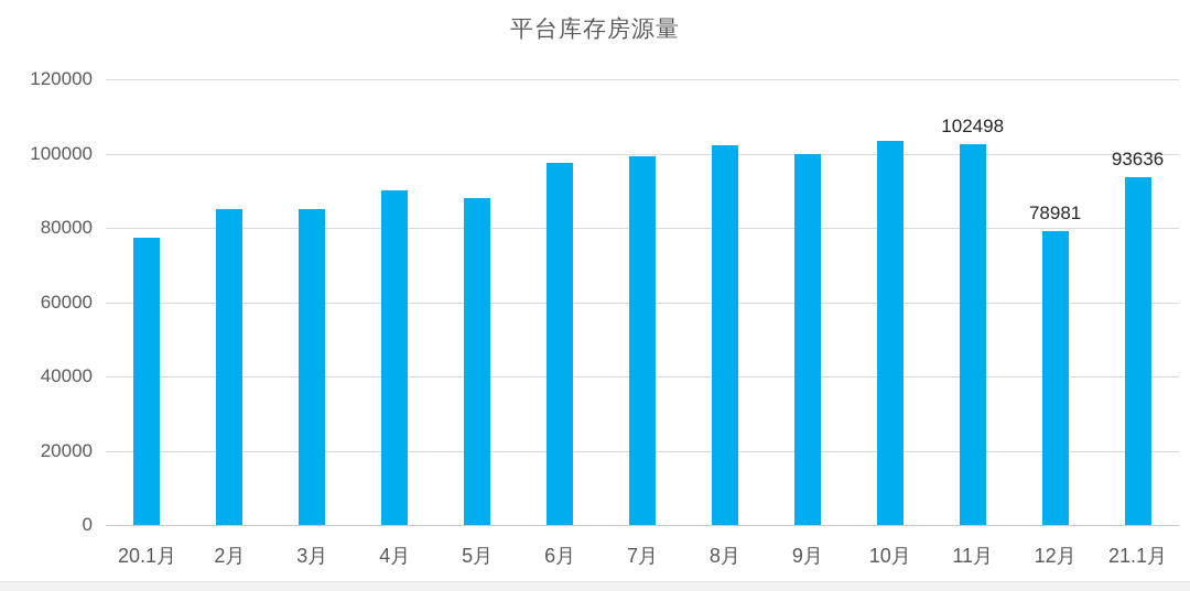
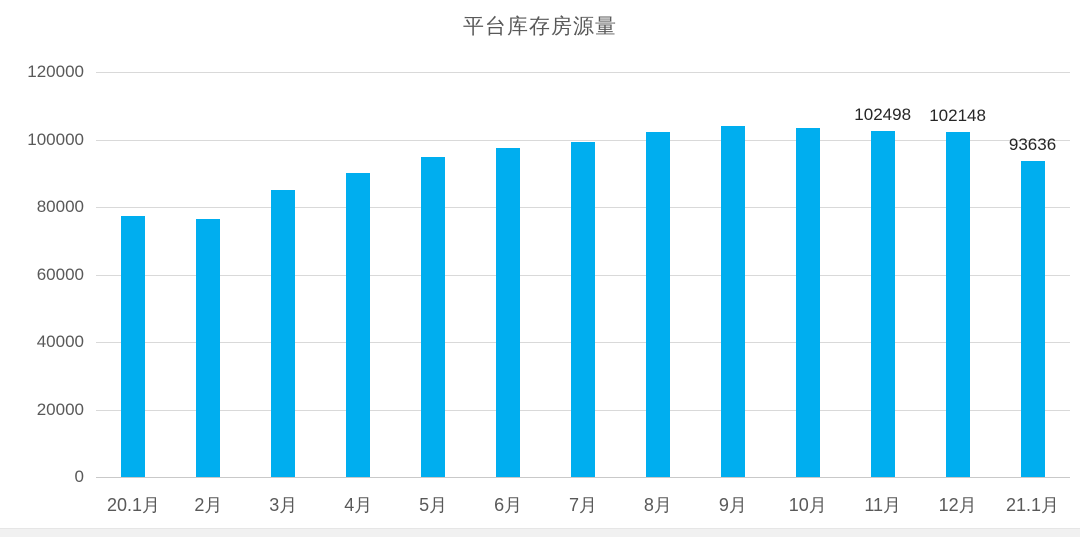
2月: 85000 -> 76000
5月: 88000 -> 95000
9月: 100000 -> 104000
12月: 78981 -> 102148
